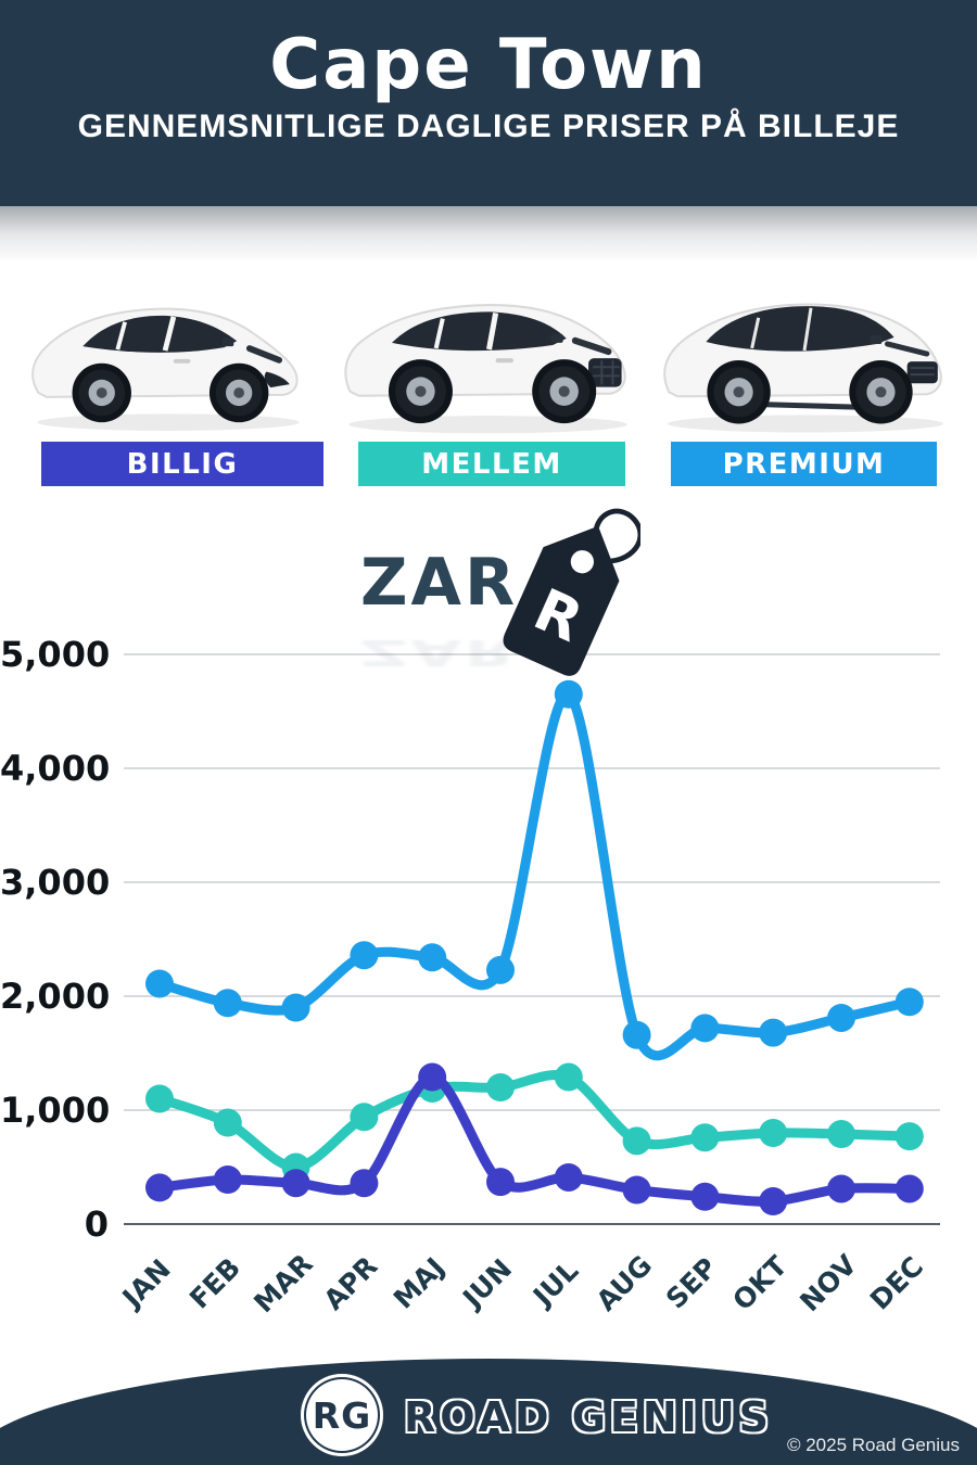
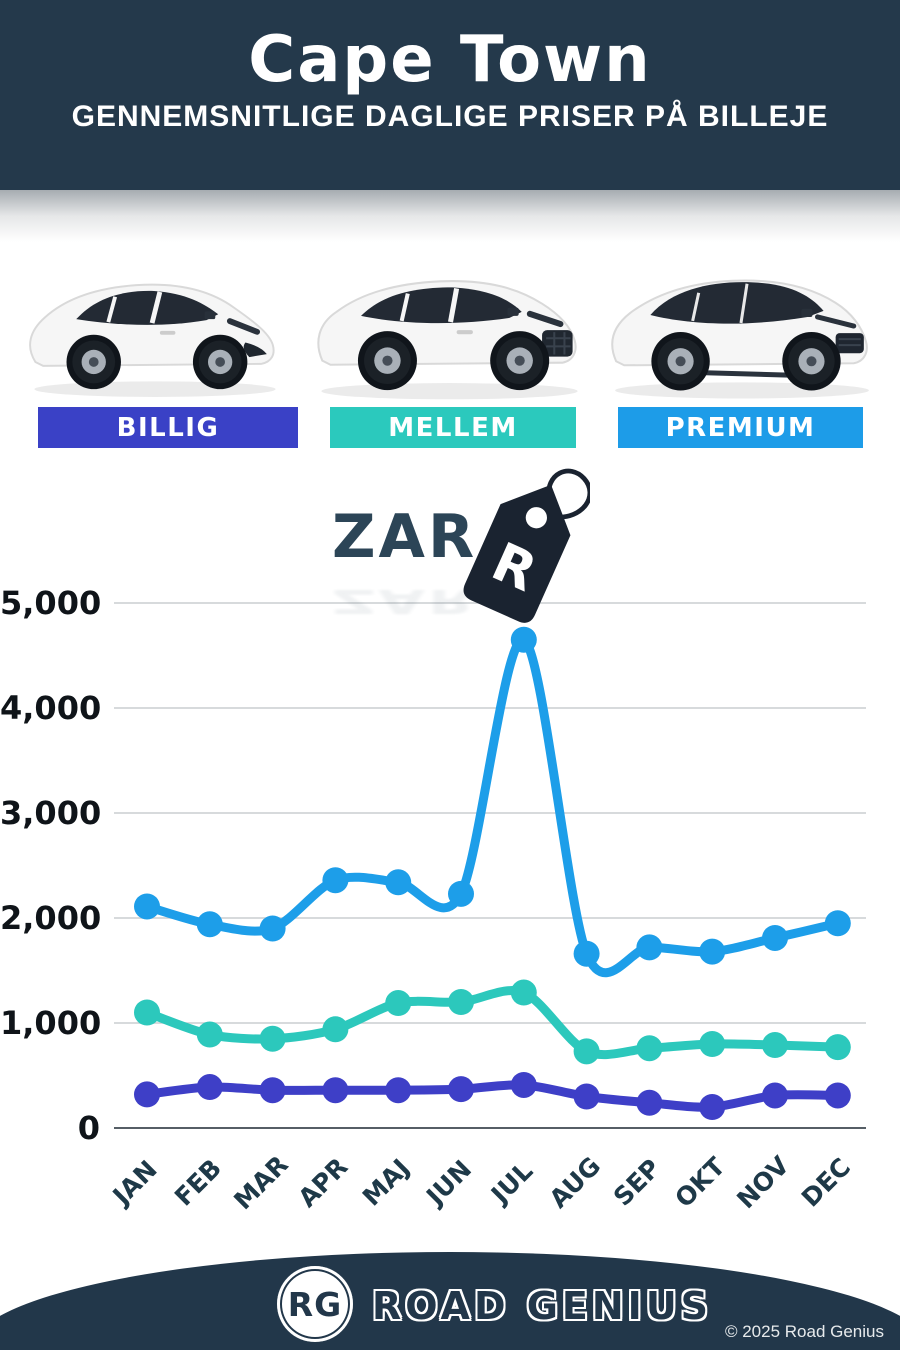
MELLEM/MAR: 500 -> 850
BILLIG/MAJ: 1290 -> 360
